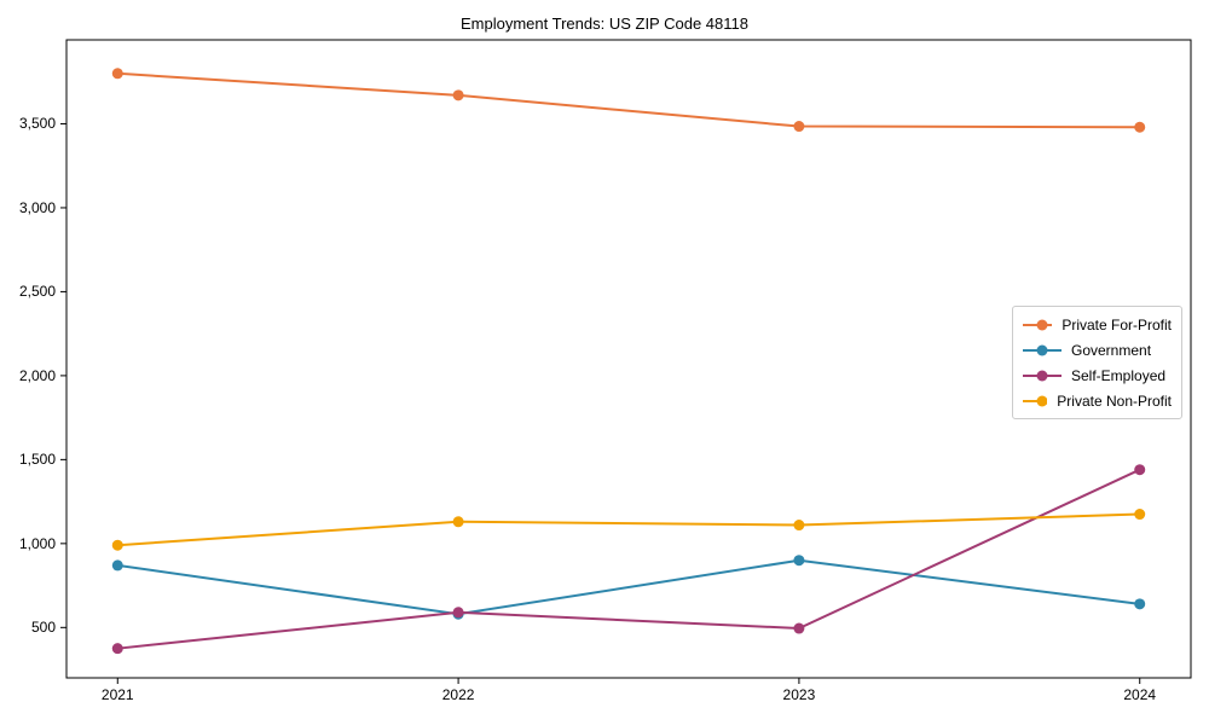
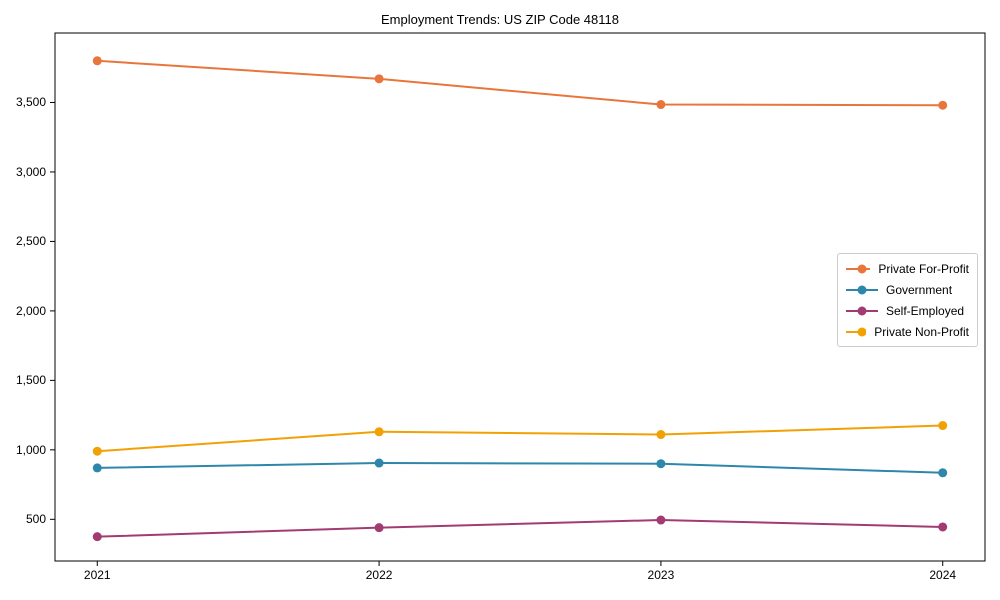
Government/2022: 580 -> 900
Self-Employed/2022: 590 -> 440
Government/2024: 640 -> 840
Self-Employed/2024: 1440 -> 440
